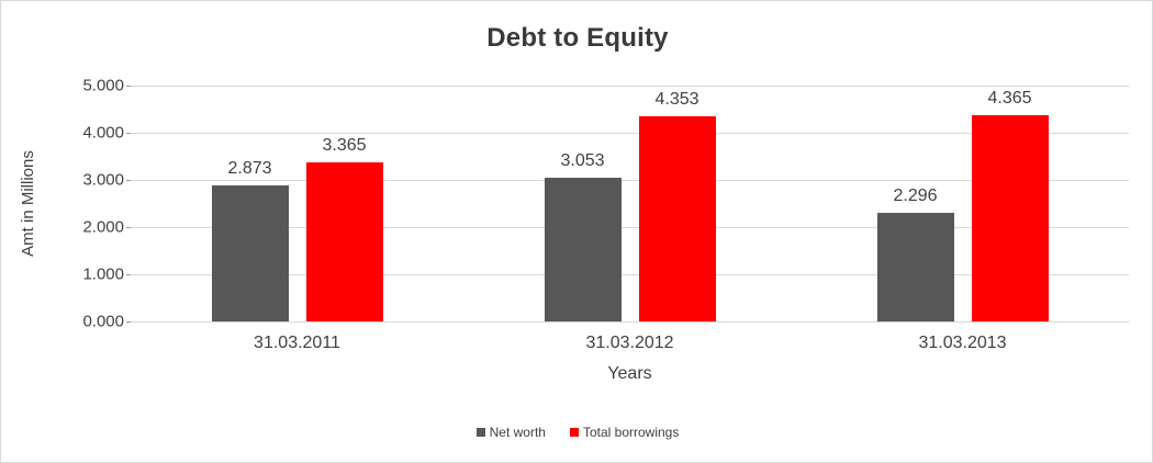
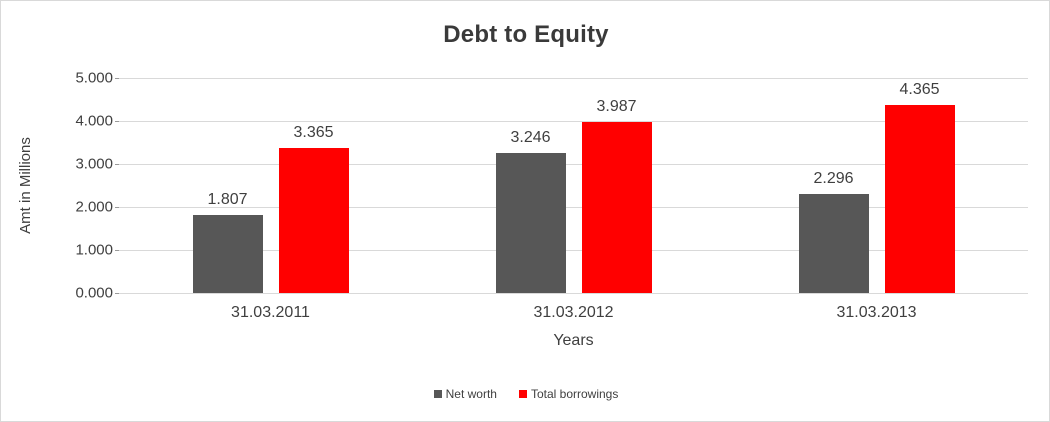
Net worth/31.03.2011: 2.873 -> 1.807
Net worth/31.03.2012: 3.053 -> 3.246
Total borrowings/31.03.2012: 4.353 -> 3.987
